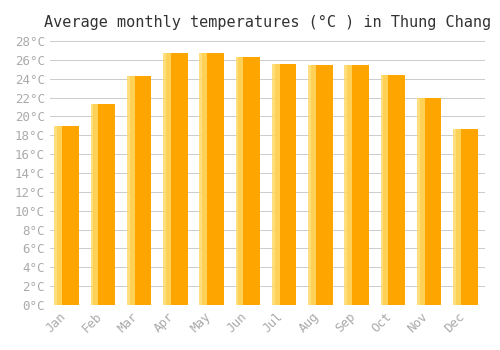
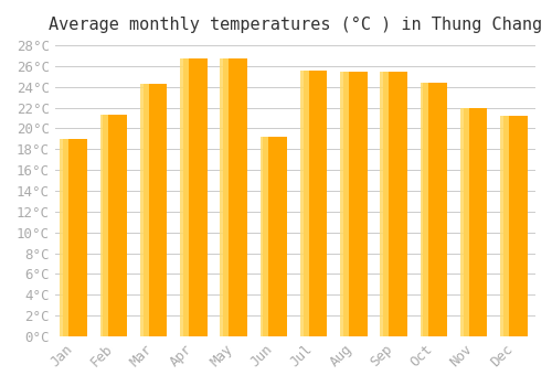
Jun: 26.3°C -> 19.2°C
Dec: 18.7°C -> 21.2°C
